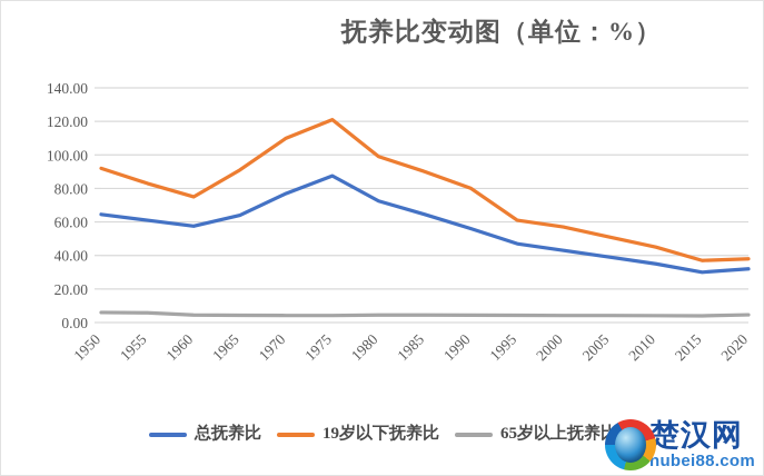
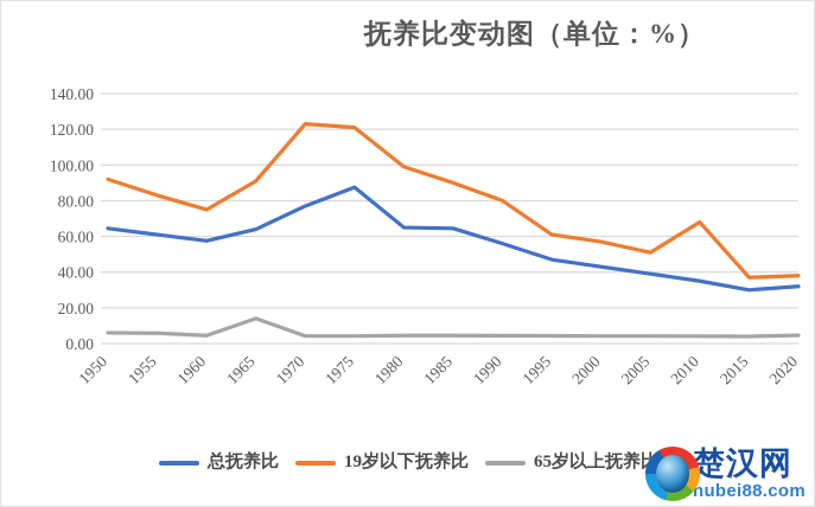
65岁以上抚养比/1965: 4 -> 14
19岁以下抚养比/1970: 110 -> 123
总抚养比/1980: 72 -> 65
19岁以下抚养比/2010: 45 -> 68
